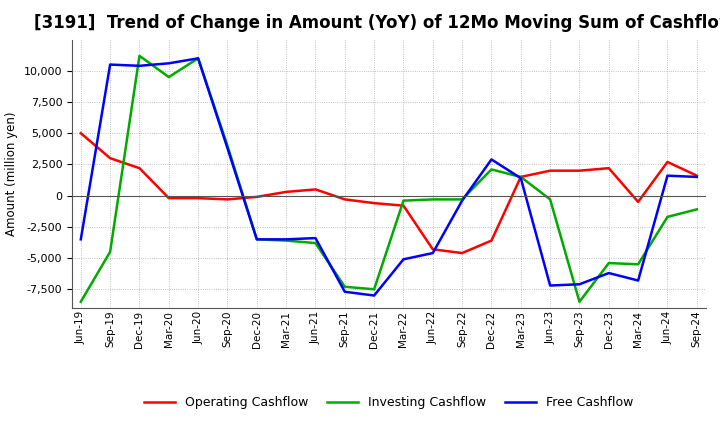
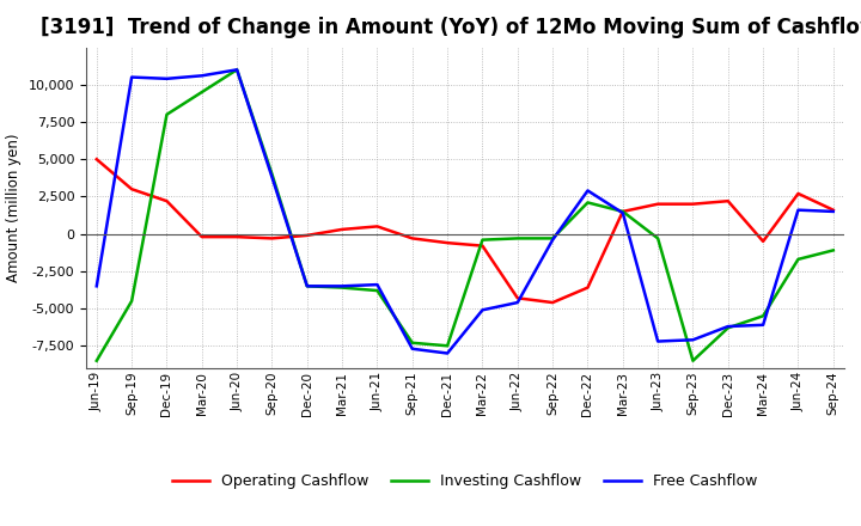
Investing Cashflow/Dec-19: 11,200 -> 8,000
Investing Cashflow/Dec-23: -5,400 -> -6,300
Free Cashflow/Mar-24: -6,800 -> -6,100
